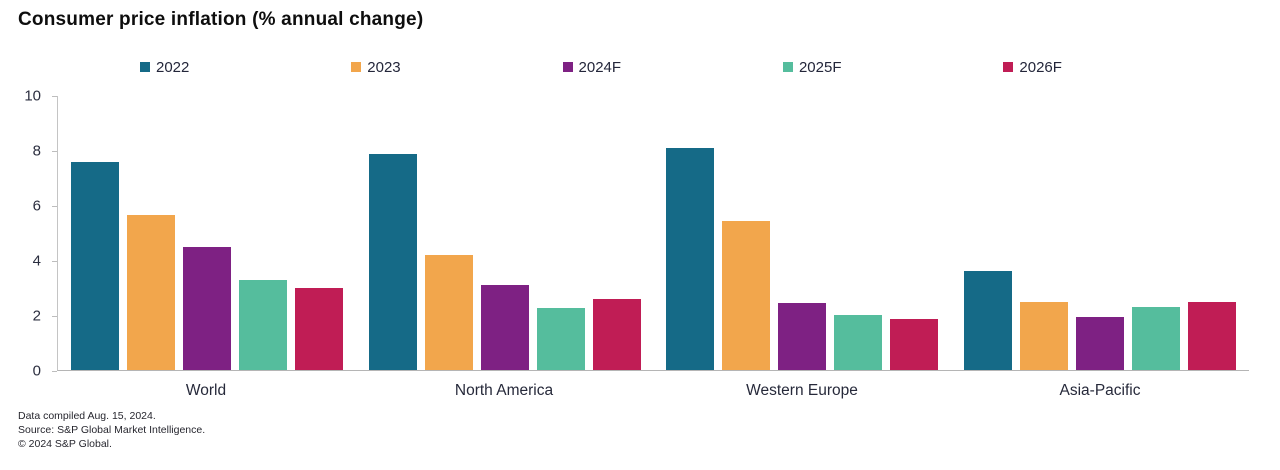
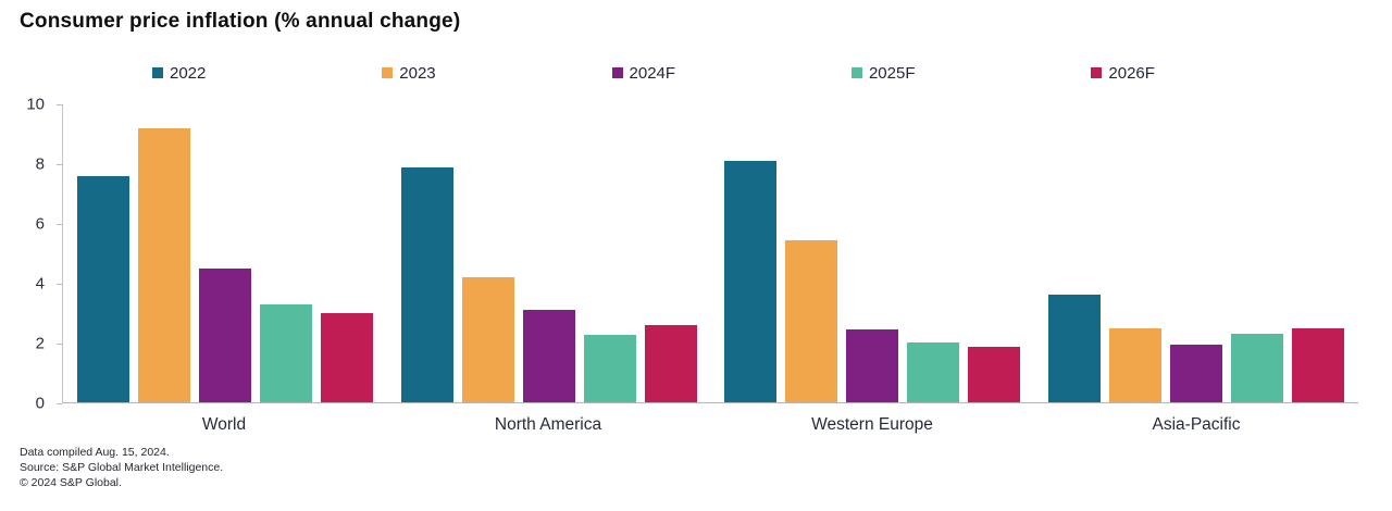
2023/World: 5.7 -> 9.2
